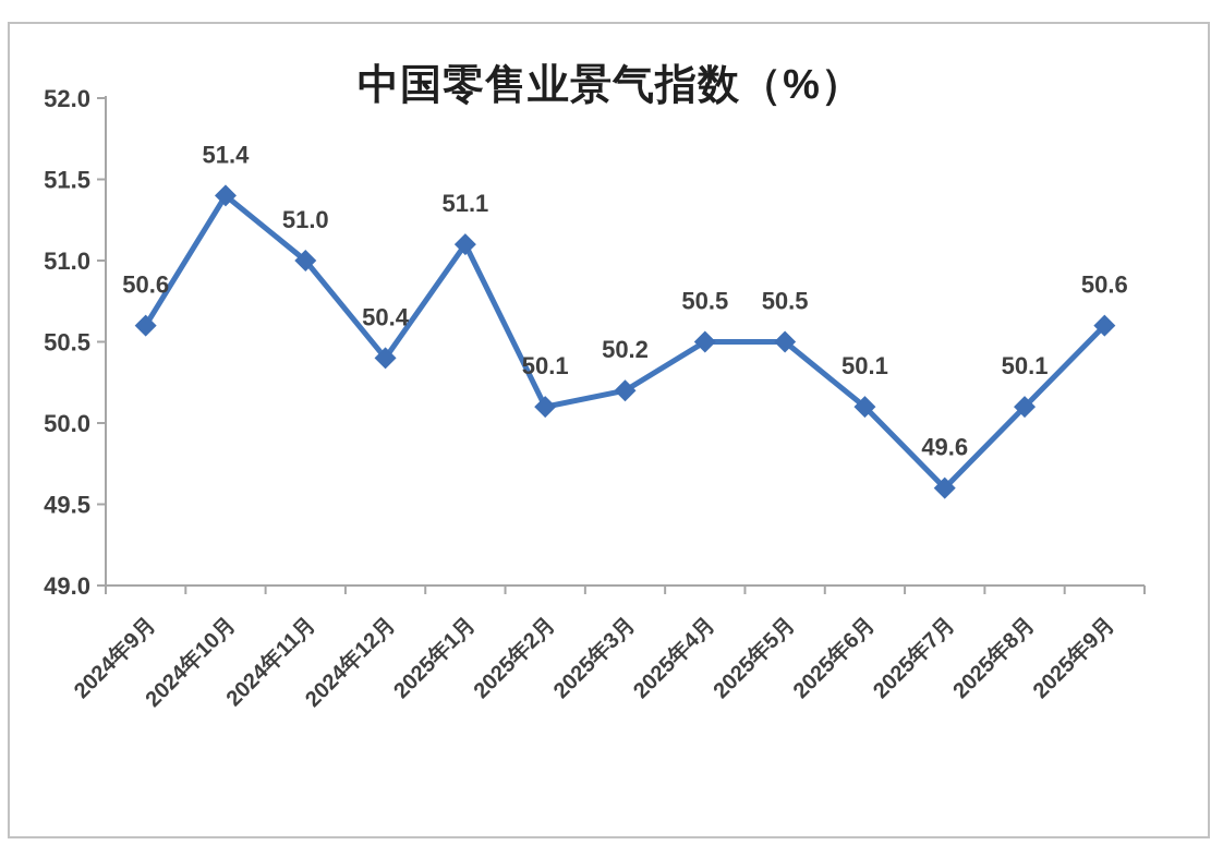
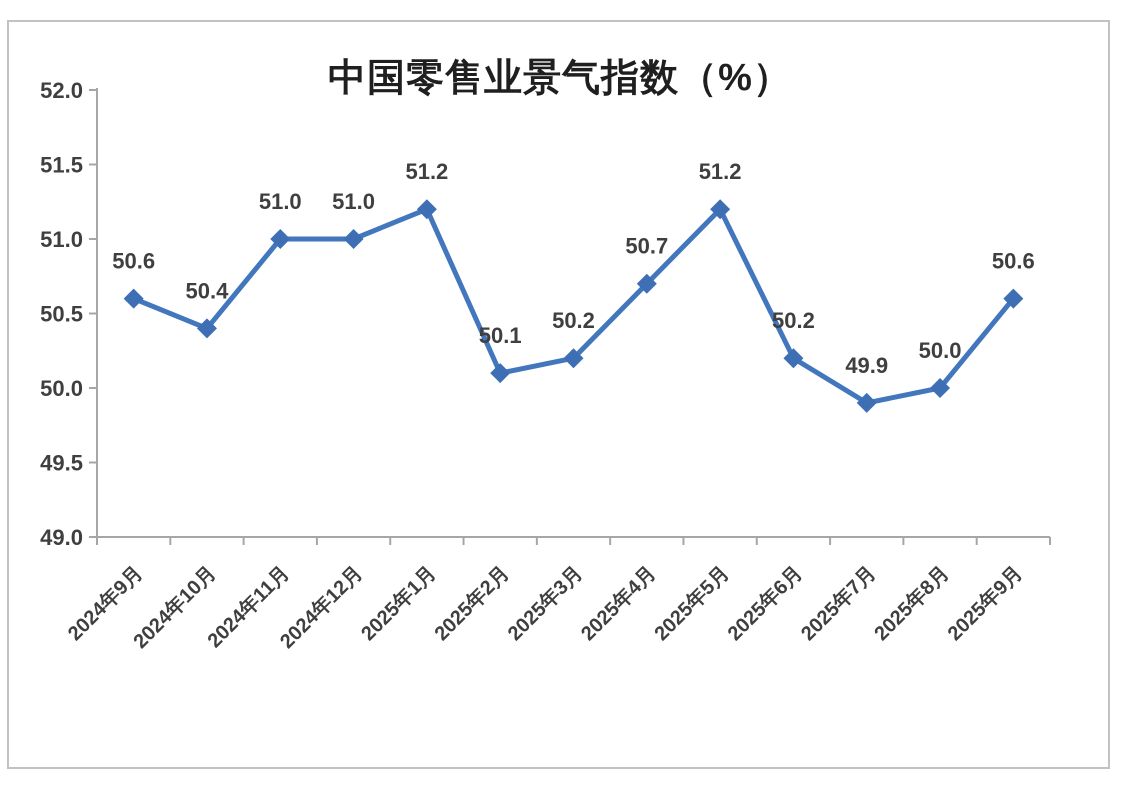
2024年10月: 51.4 -> 50.4
2024年12月: 50.4 -> 51.0
2025年1月: 51.1 -> 51.2
2025年4月: 50.5 -> 50.7
2025年5月: 50.5 -> 51.2
2025年6月: 50.1 -> 50.2
2025年7月: 49.6 -> 49.9
2025年8月: 50.1 -> 50.0
